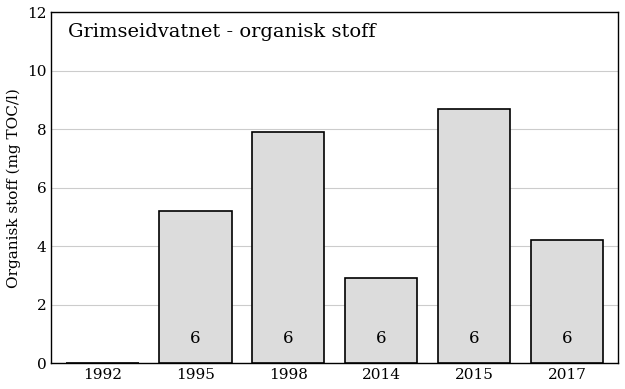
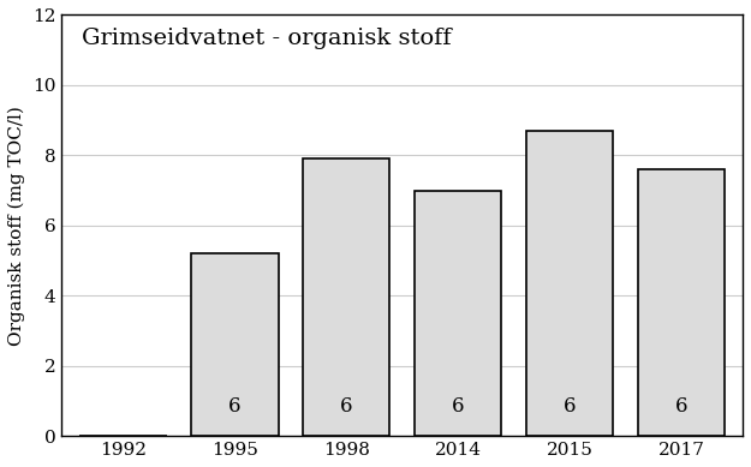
2014: 2.9 -> 7.0
2017: 4.2 -> 7.6
